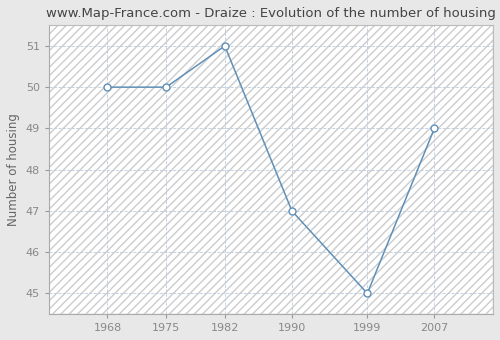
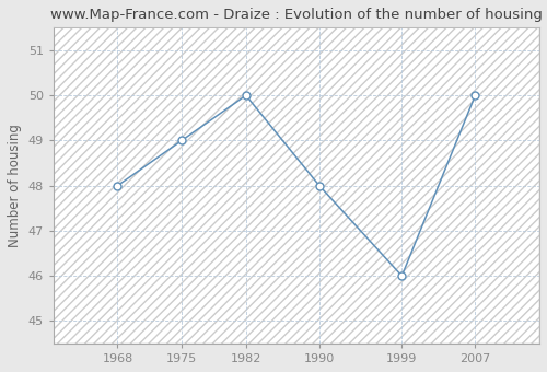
1968: 50 -> 48
1975: 50 -> 49
1982: 51 -> 50
1990: 47 -> 48
1999: 45 -> 46
2007: 49 -> 50
